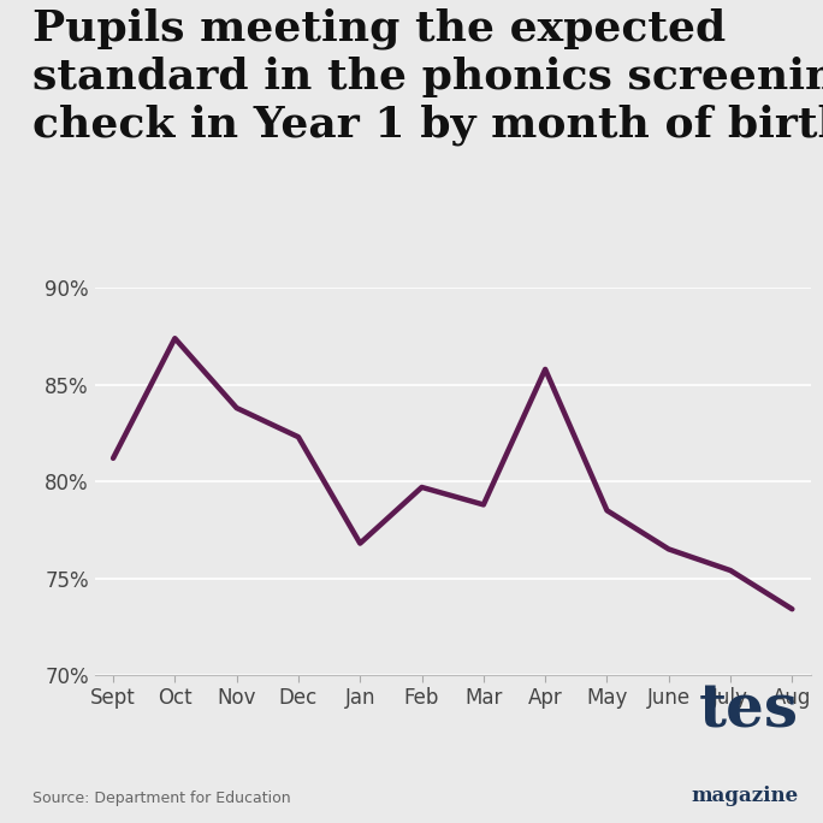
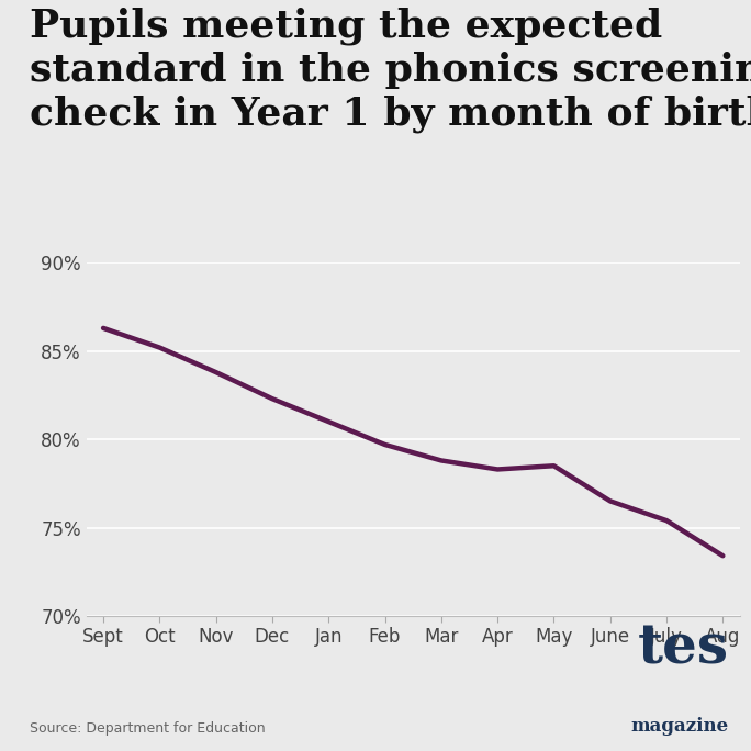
Sept: 81.2% -> 86.3%
Oct: 87.4% -> 85.2%
Jan: 76.8% -> 81.0%
Apr: 85.8% -> 78.3%
